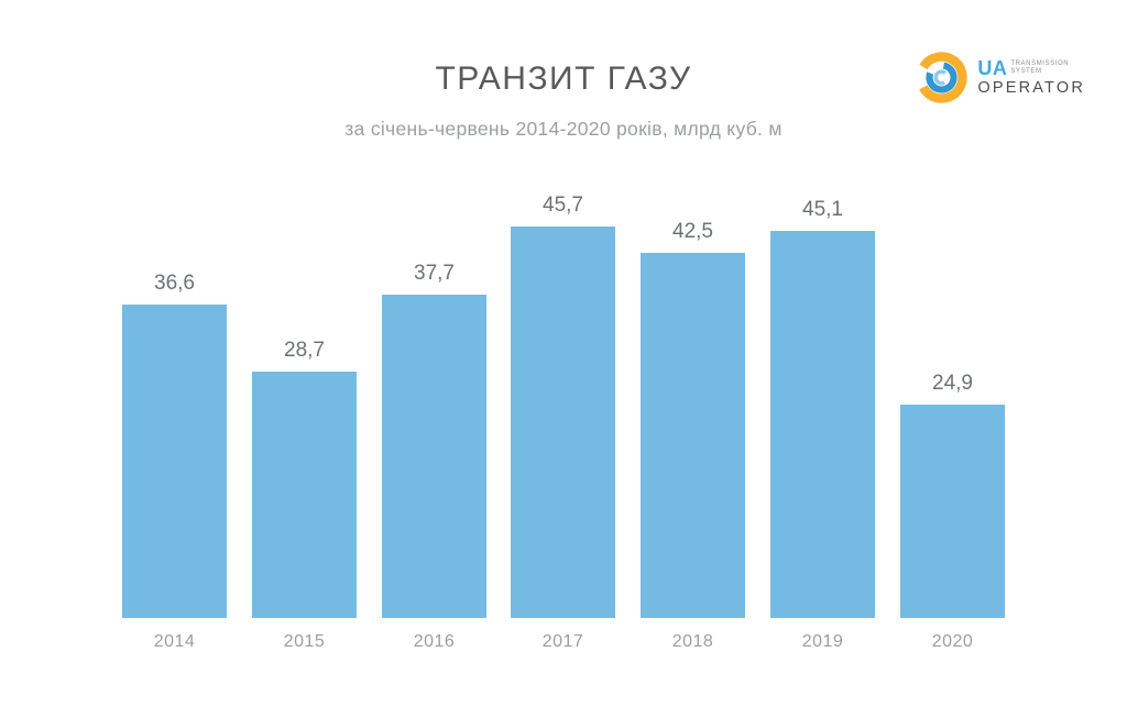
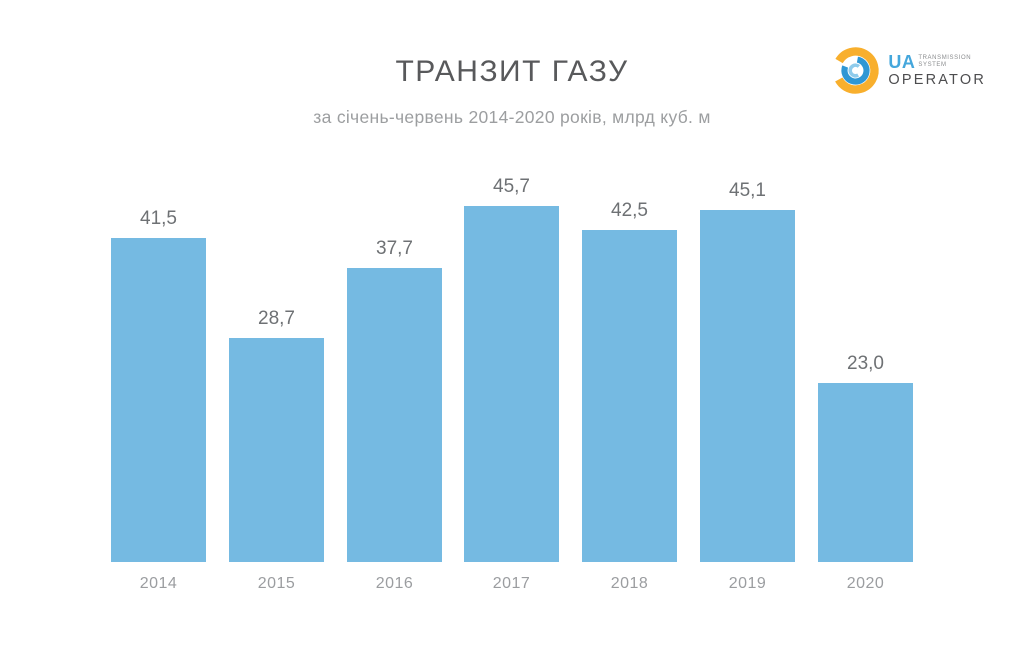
2014: 36,6 -> 41,5
2020: 24,9 -> 23,0
